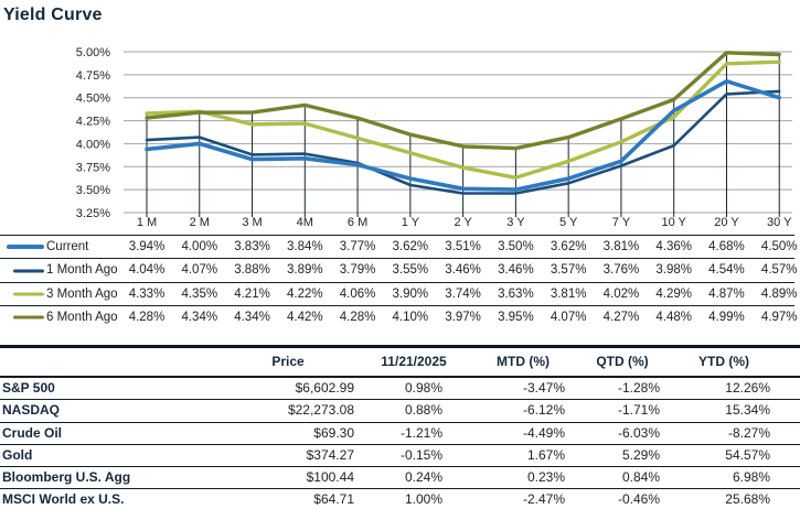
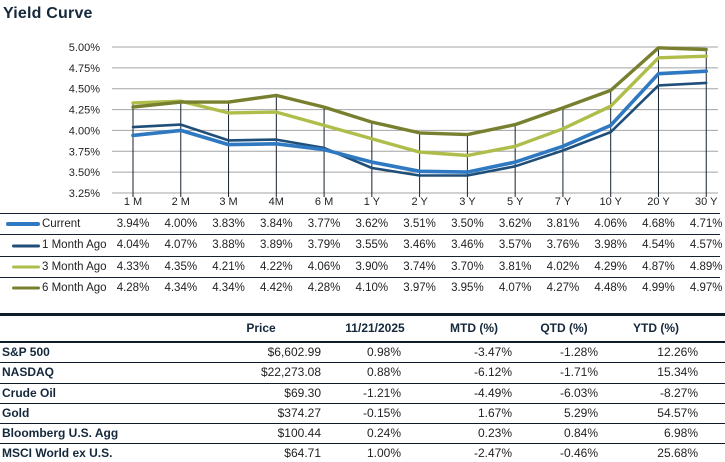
3 Month Ago/3 Y: 3.63% -> 3.70%
Current/10 Y: 4.36% -> 4.06%
Current/30 Y: 4.50% -> 4.71%
